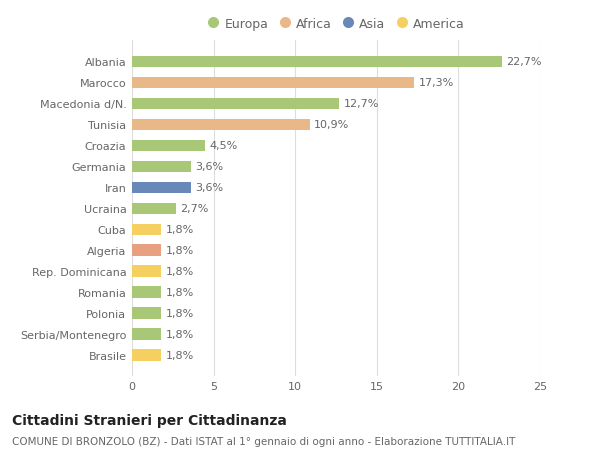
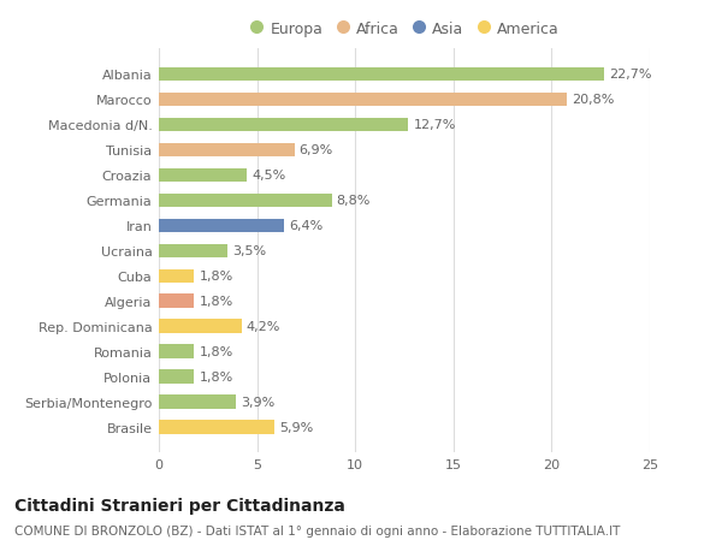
Marocco: 17,3% -> 20,8%
Tunisia: 10,9% -> 6,9%
Germania: 3,6% -> 8,8%
Iran: 3,6% -> 6,4%
Ucraina: 2,7% -> 3,5%
Rep. Dominicana: 1,8% -> 4,2%
Serbia/Montenegro: 1,8% -> 3,9%
Brasile: 1,8% -> 5,9%
